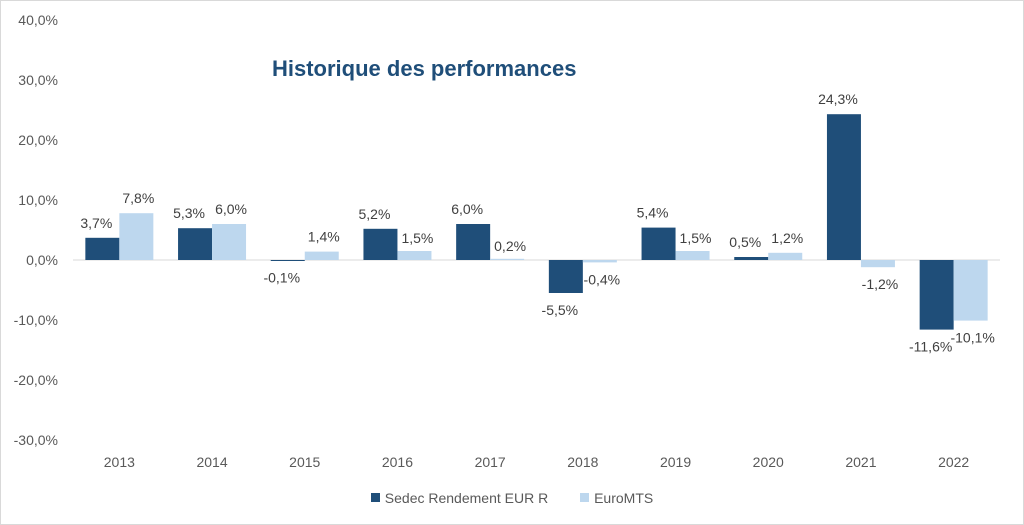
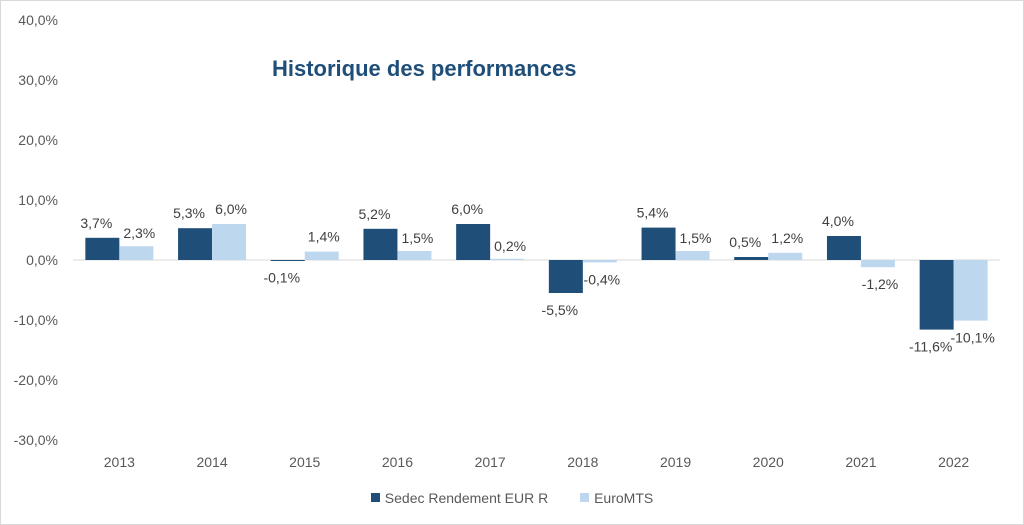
EuroMTS/2013: 7,8% -> 2,3%
Sedec Rendement EUR R/2021: 24,3% -> 4,0%
